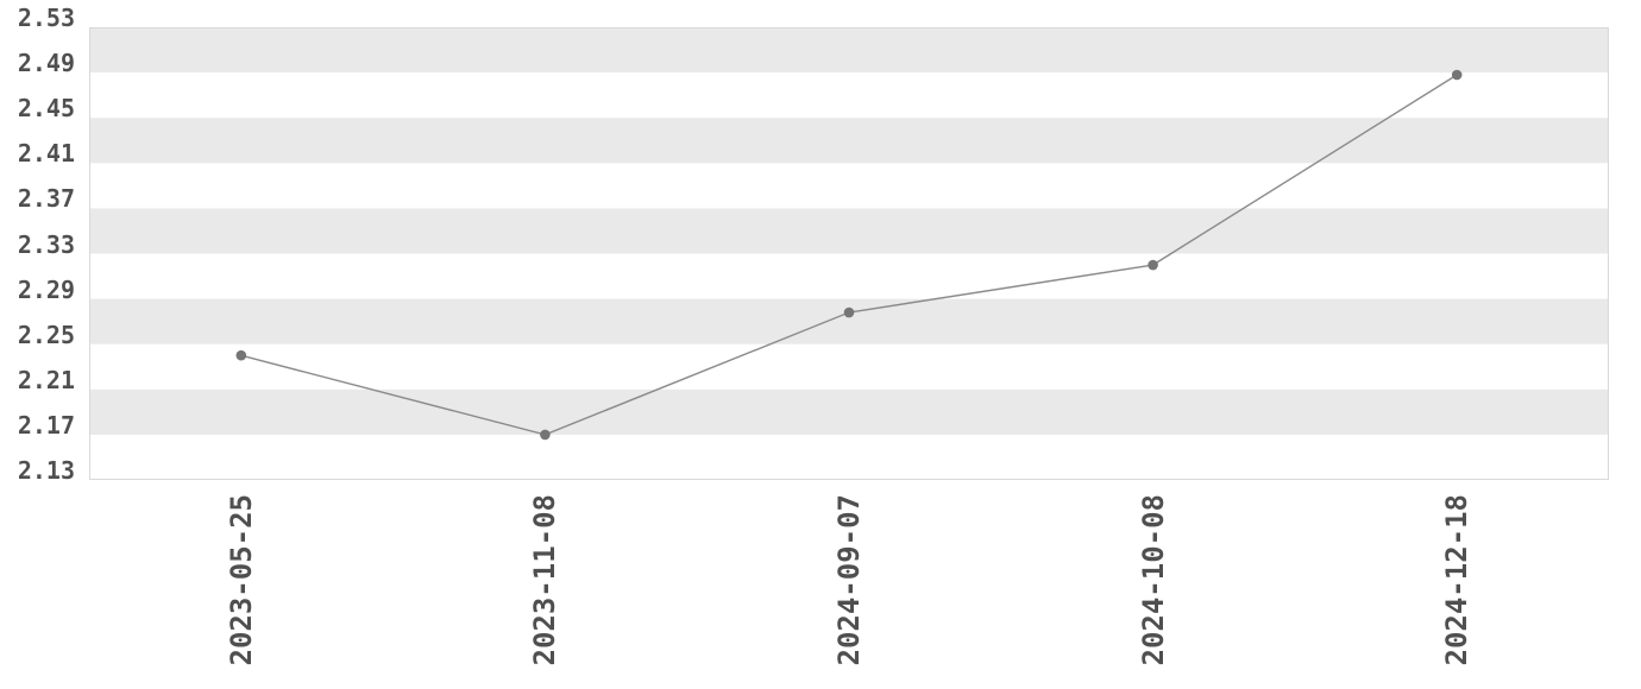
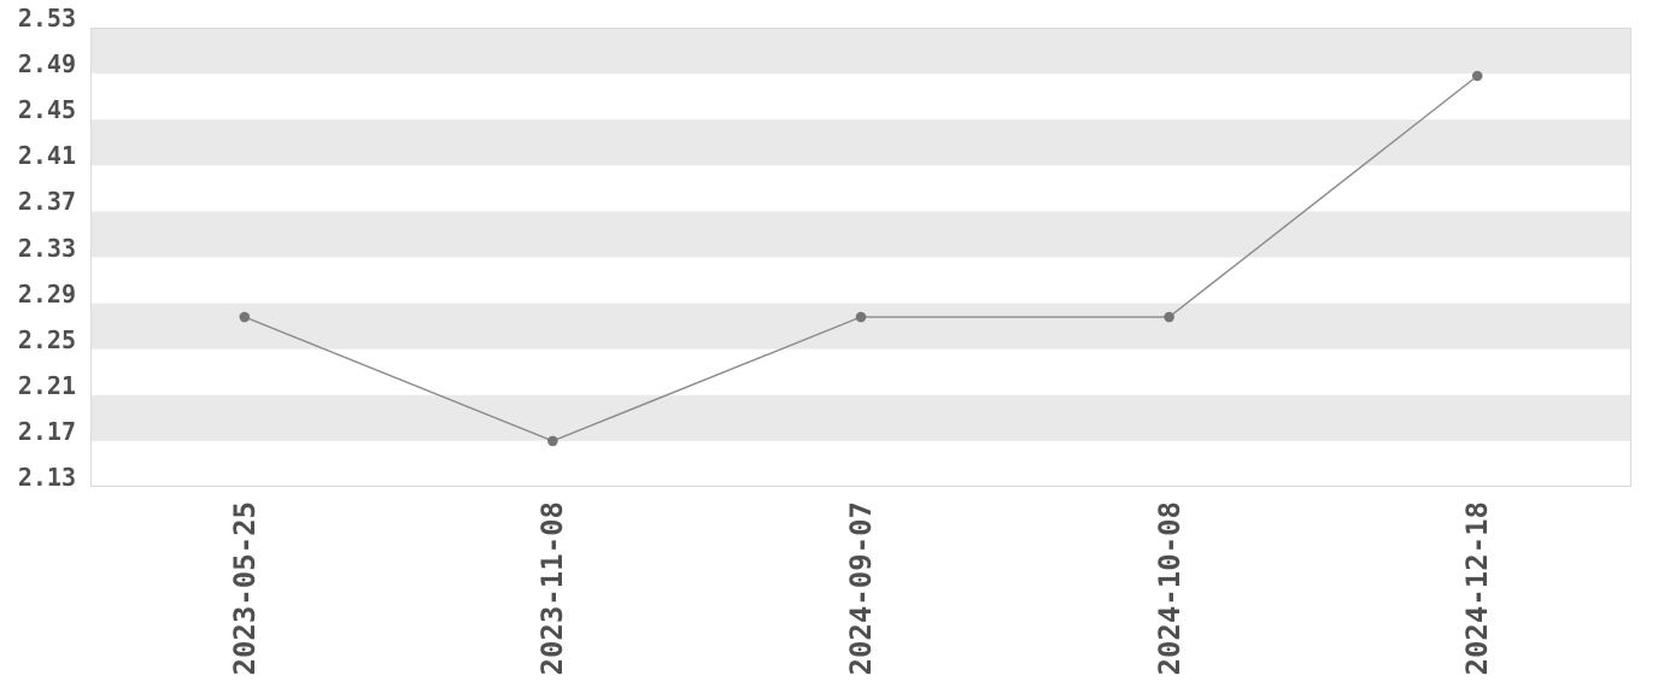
2023-05-25: 2.24 -> 2.28
2024-10-08: 2.32 -> 2.28
